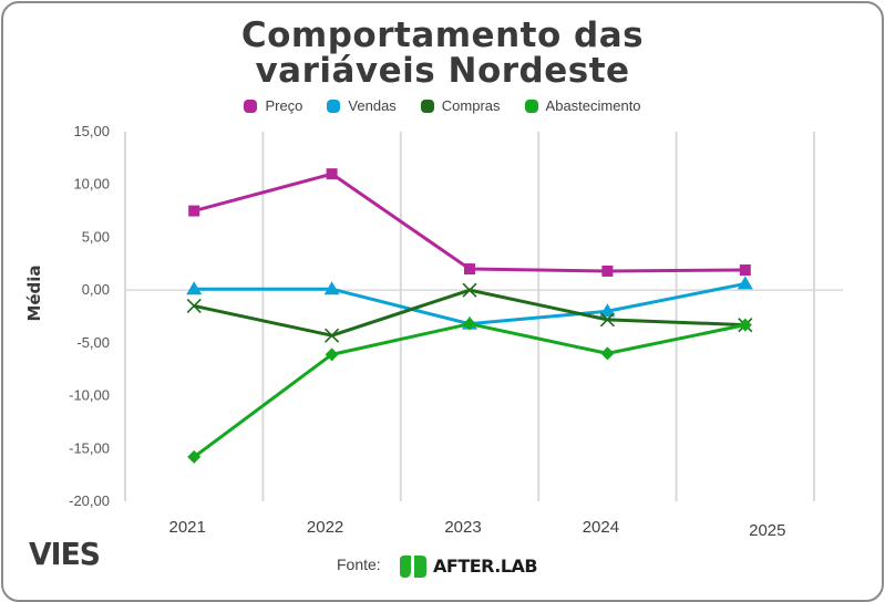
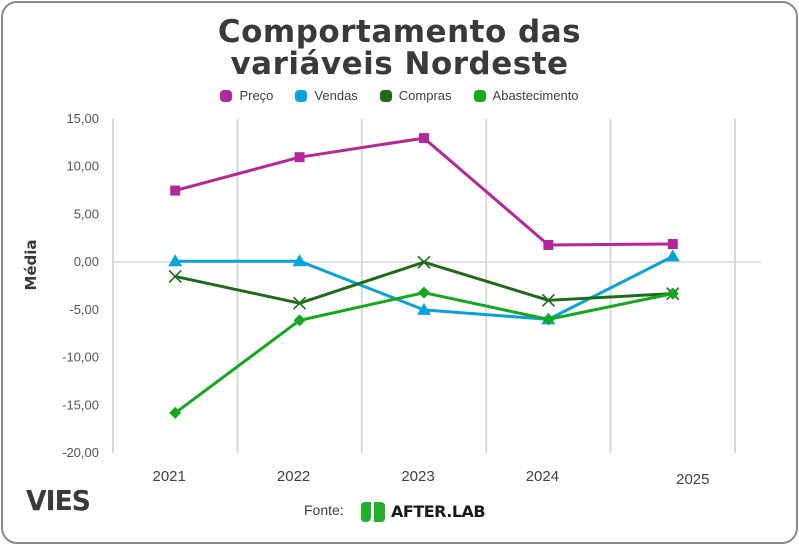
Preço/2023: 2 -> 13
Vendas/2023: -3 -> -5
Vendas/2024: -2 -> -6
Compras/2024: -3 -> -4
